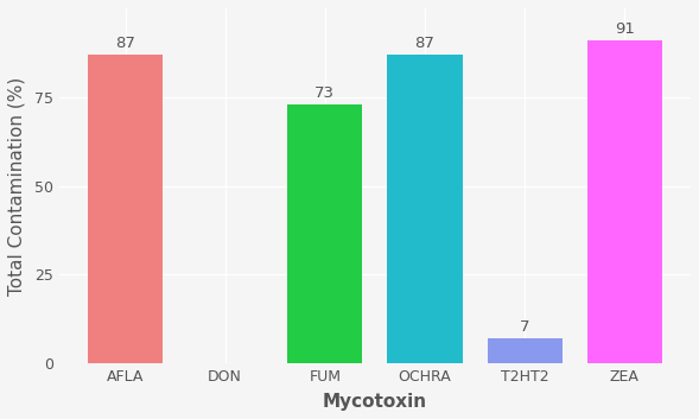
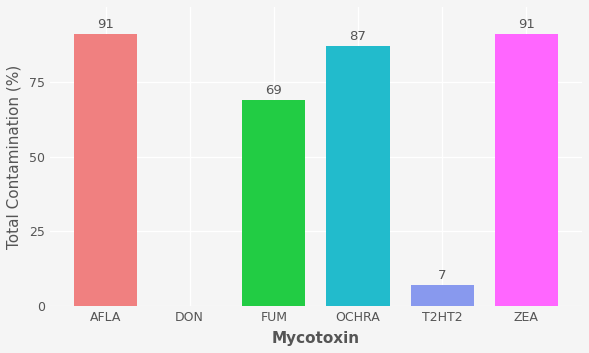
AFLA: 87 -> 91
FUM: 73 -> 69
